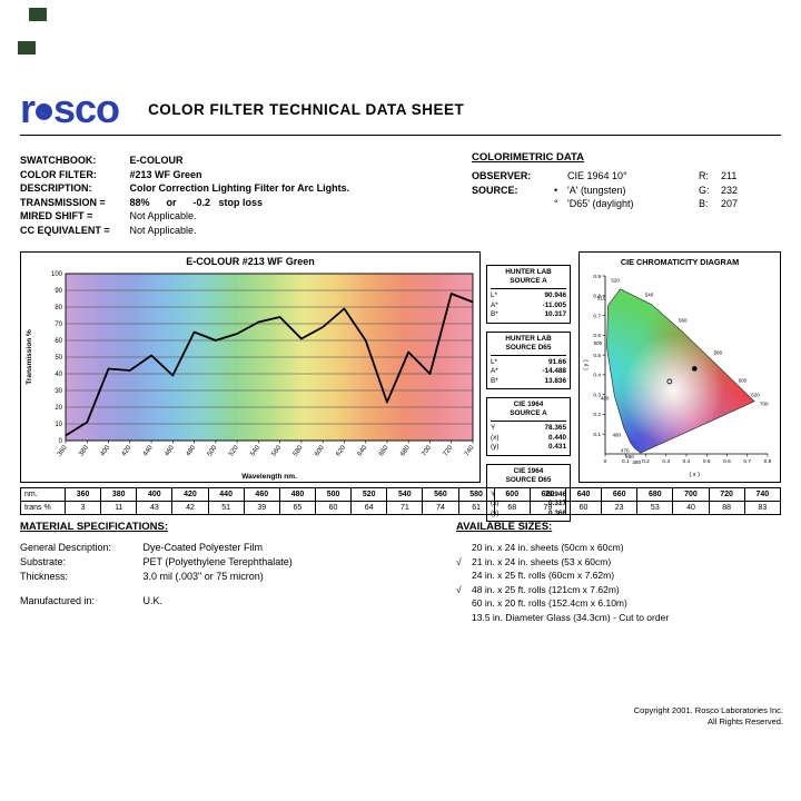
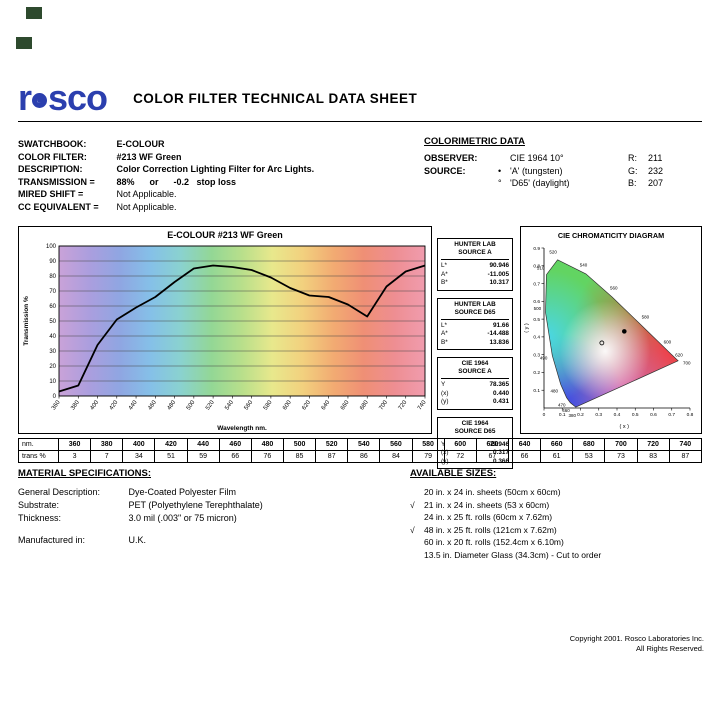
E-COLOUR #213 WF Green/380: 11 -> 7
E-COLOUR #213 WF Green/400: 43 -> 34
E-COLOUR #213 WF Green/420: 42 -> 51
E-COLOUR #213 WF Green/440: 51 -> 59
E-COLOUR #213 WF Green/460: 39 -> 66
E-COLOUR #213 WF Green/480: 65 -> 76
E-COLOUR #213 WF Green/500: 60 -> 85
E-COLOUR #213 WF Green/520: 64 -> 87
E-COLOUR #213 WF Green/540: 71 -> 86
E-COLOUR #213 WF Green/560: 74 -> 84
E-COLOUR #213 WF Green/580: 61 -> 79
E-COLOUR #213 WF Green/600: 68 -> 72
E-COLOUR #213 WF Green/620: 79 -> 67
E-COLOUR #213 WF Green/640: 60 -> 66
E-COLOUR #213 WF Green/660: 23 -> 61
E-COLOUR #213 WF Green/700: 40 -> 73
E-COLOUR #213 WF Green/720: 88 -> 83
E-COLOUR #213 WF Green/740: 83 -> 87
